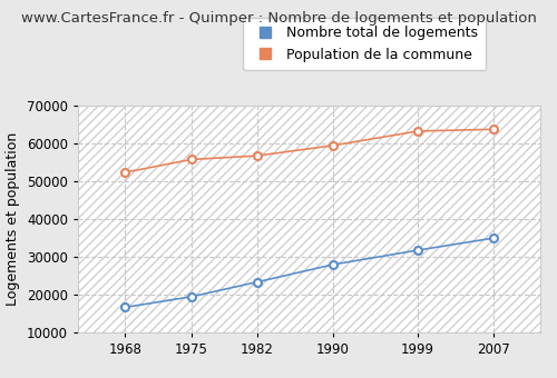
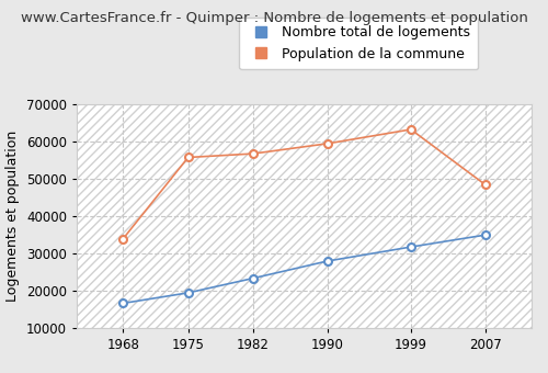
Population de la commune/1968: 52400 -> 34000
Population de la commune/2007: 63800 -> 48500
